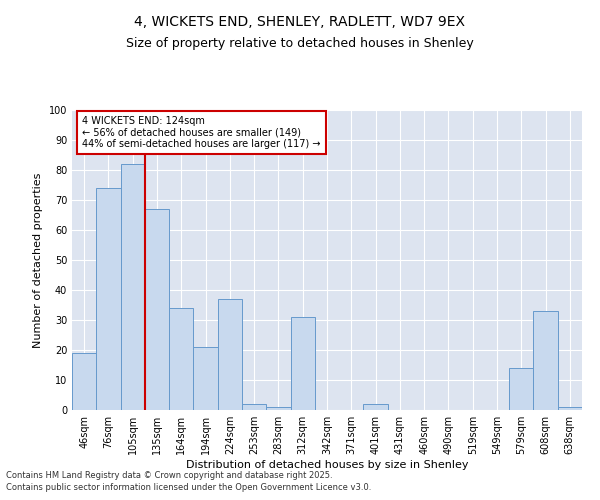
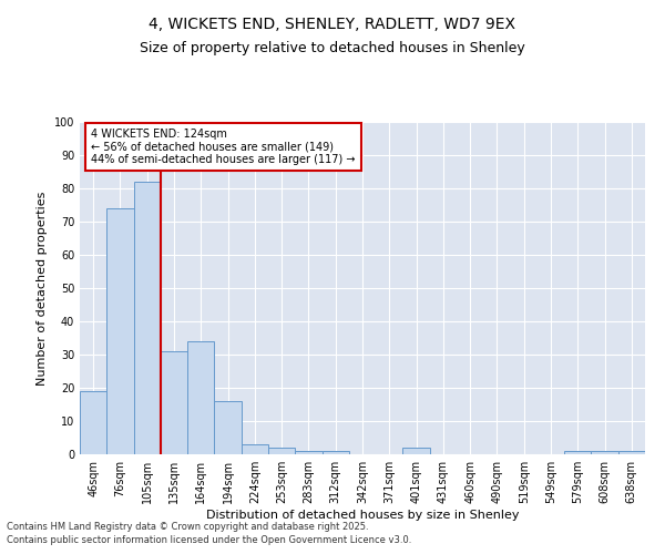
135sqm: 67 -> 31
194sqm: 21 -> 16
224sqm: 37 -> 3
312sqm: 31 -> 1
579sqm: 14 -> 1
608sqm: 33 -> 1
